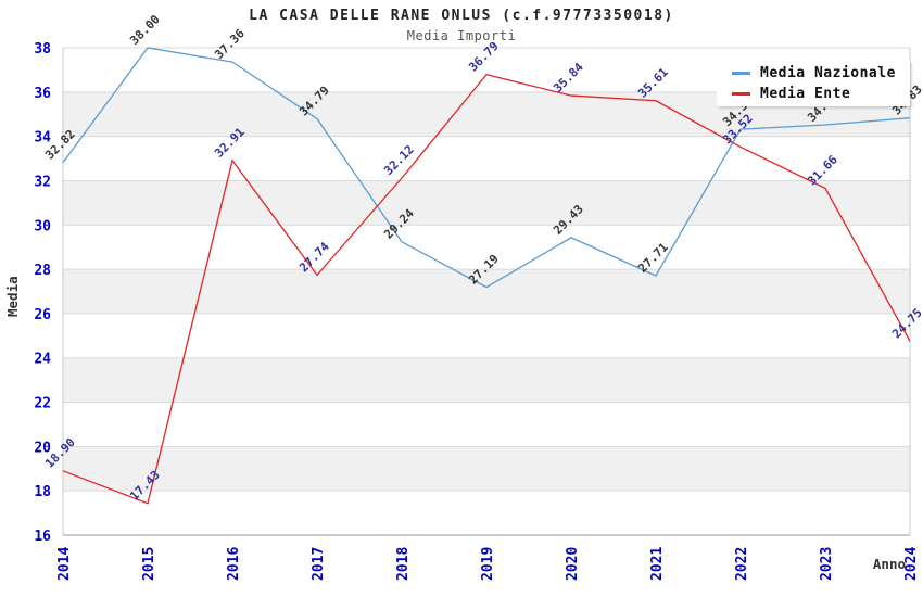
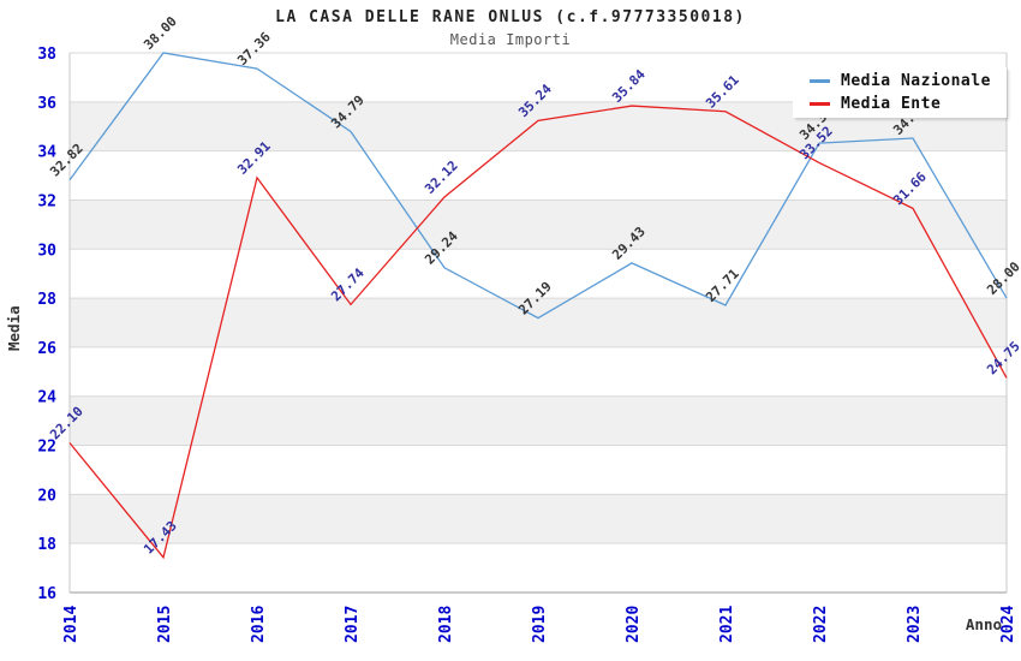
Media Ente/2014: 18.90 -> 22.10
Media Ente/2019: 36.79 -> 35.24
Media Nazionale/2024: 34.83 -> 28.00
